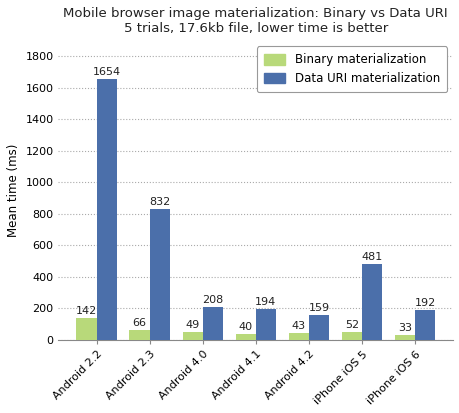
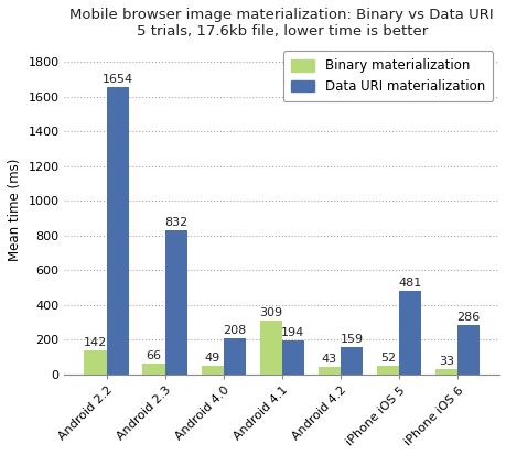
Binary materialization/Android 4.1: 40 -> 309
Data URI materialization/iPhone iOS 6: 192 -> 286
